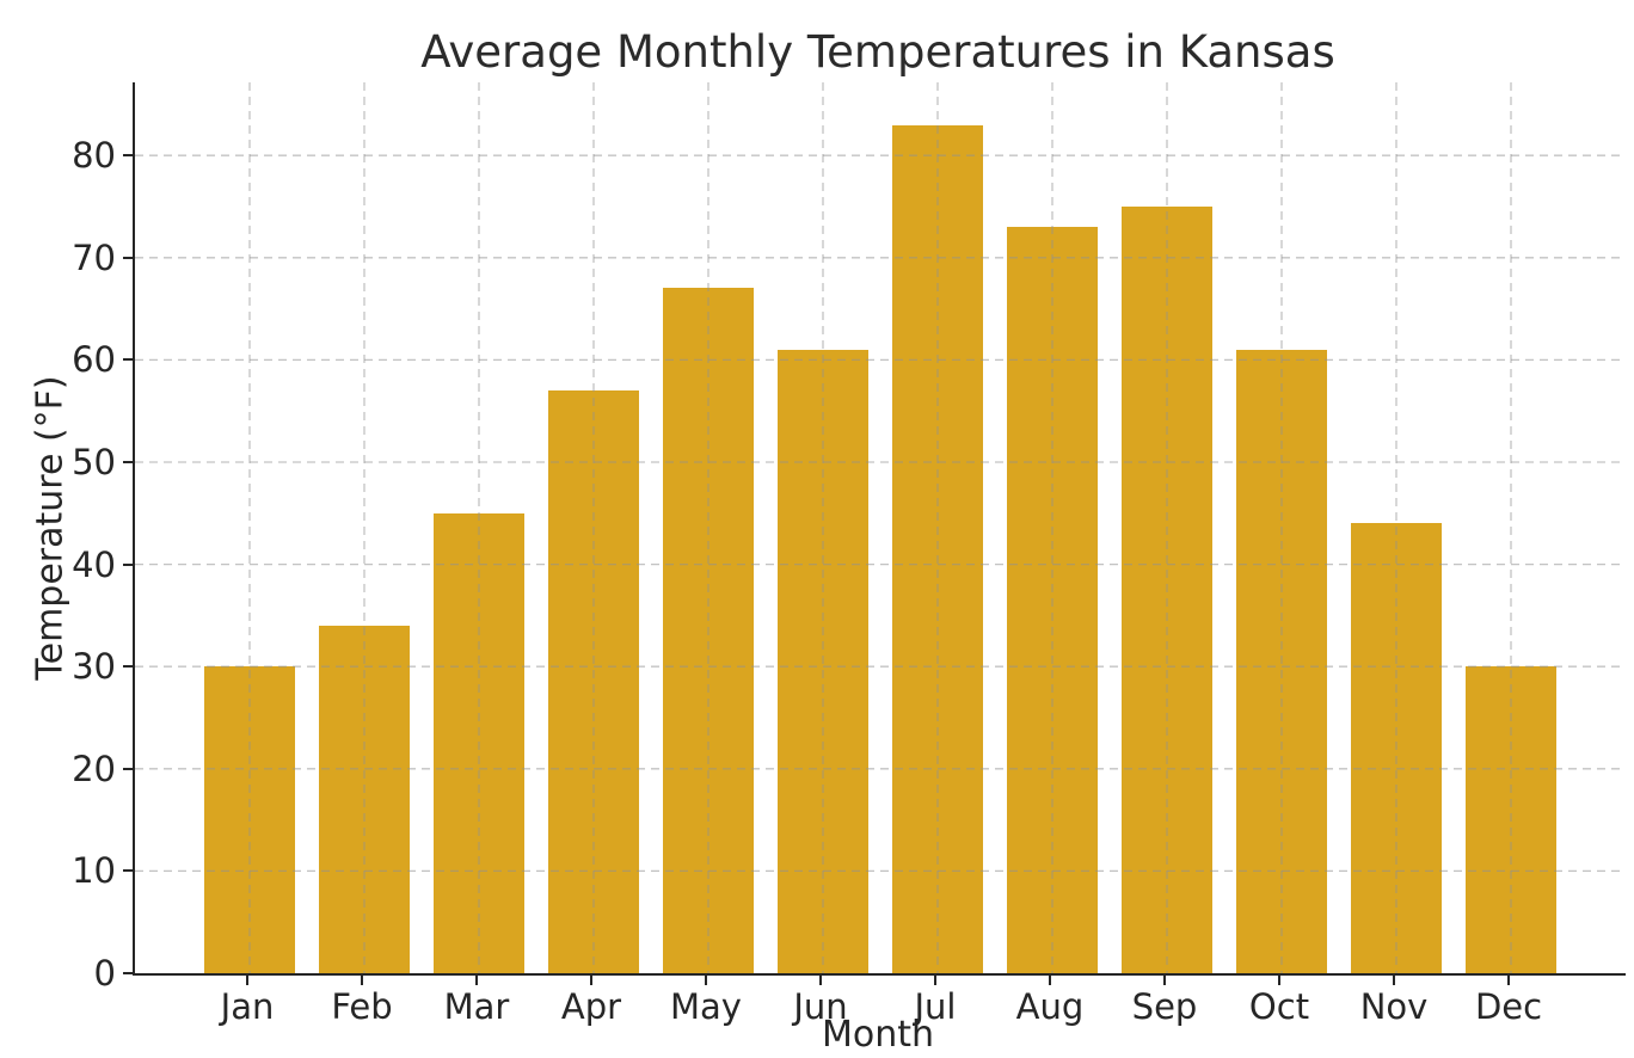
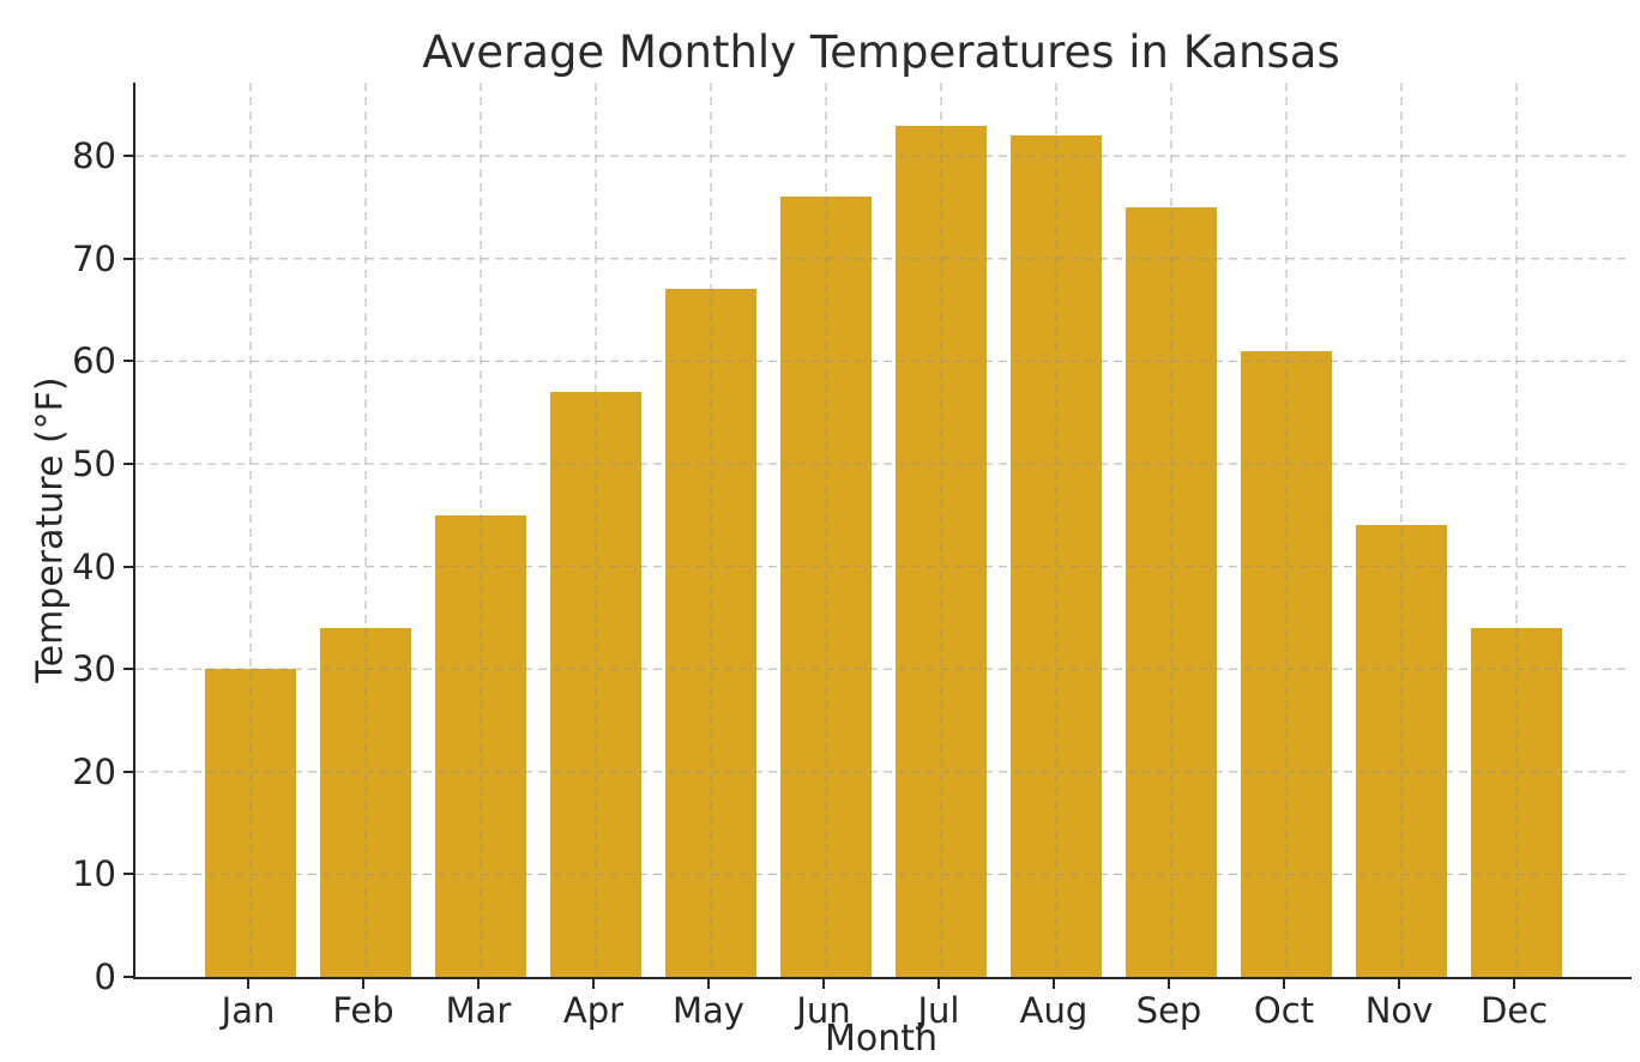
Jun: 61 -> 76
Aug: 73 -> 82
Dec: 30 -> 34
